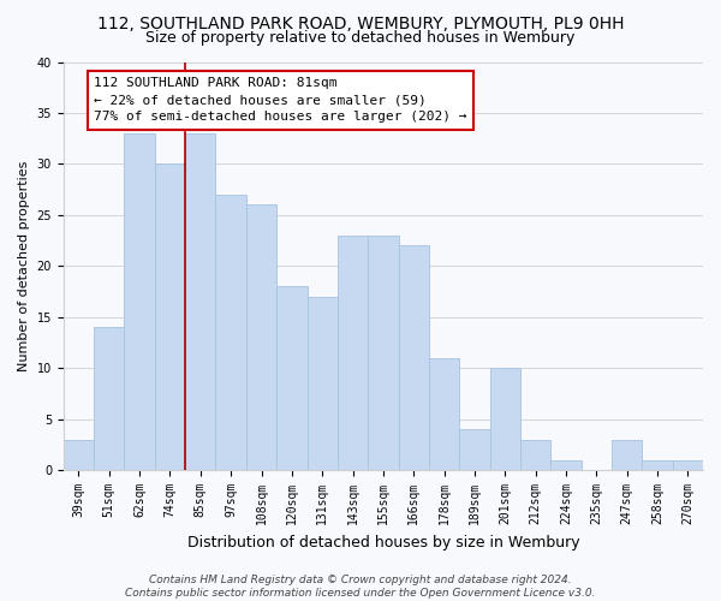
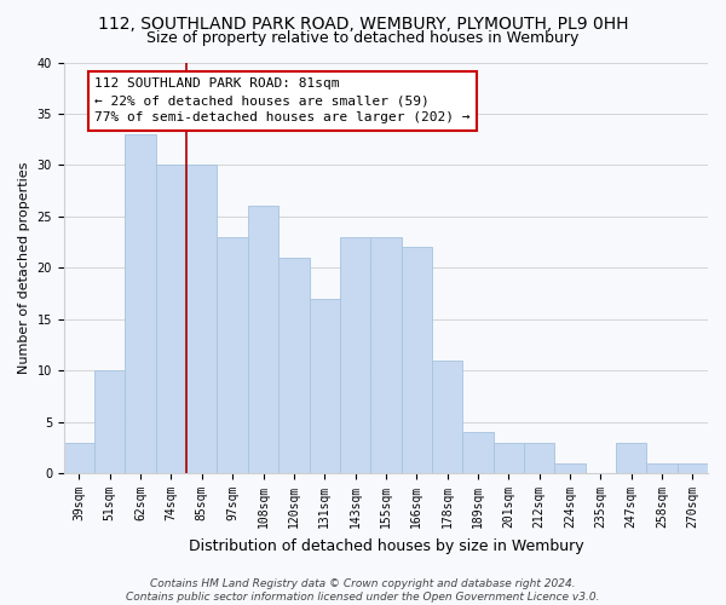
51sqm: 14 -> 10
85sqm: 33 -> 30
97sqm: 27 -> 23
120sqm: 18 -> 21
201sqm: 10 -> 3
